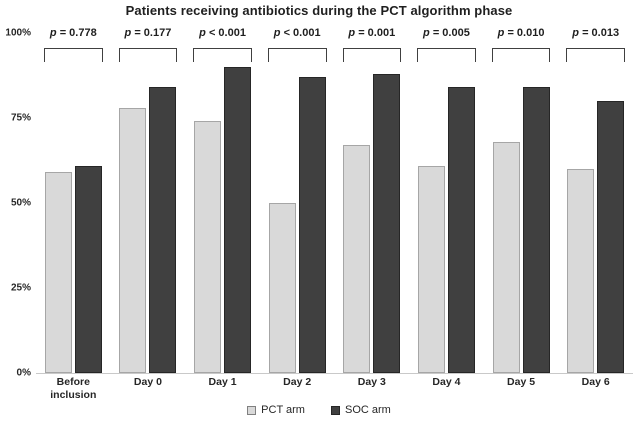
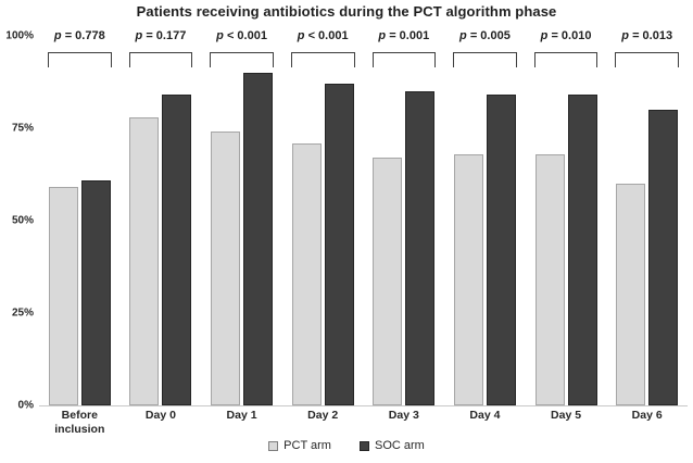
PCT arm/Day 2: 50% -> 71%
SOC arm/Day 3: 88% -> 85%
PCT arm/Day 4: 61% -> 68%
